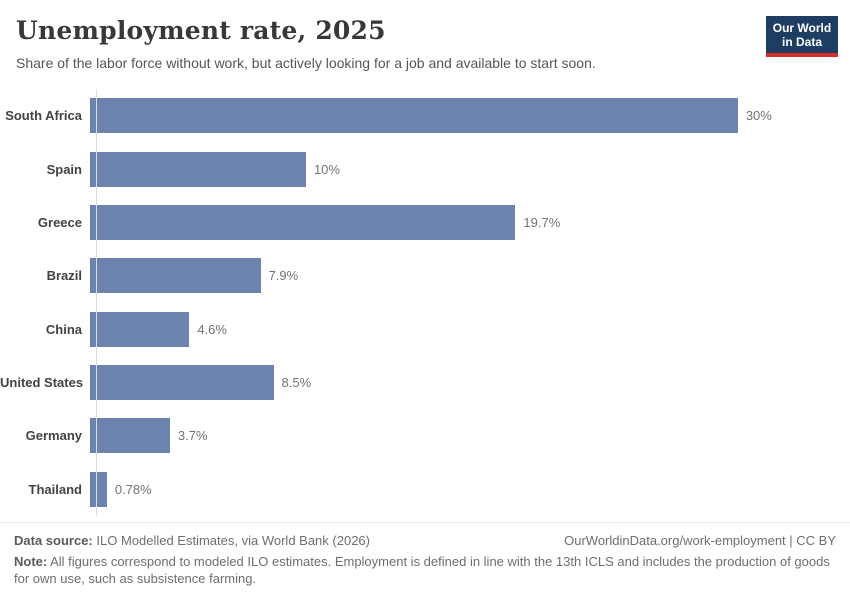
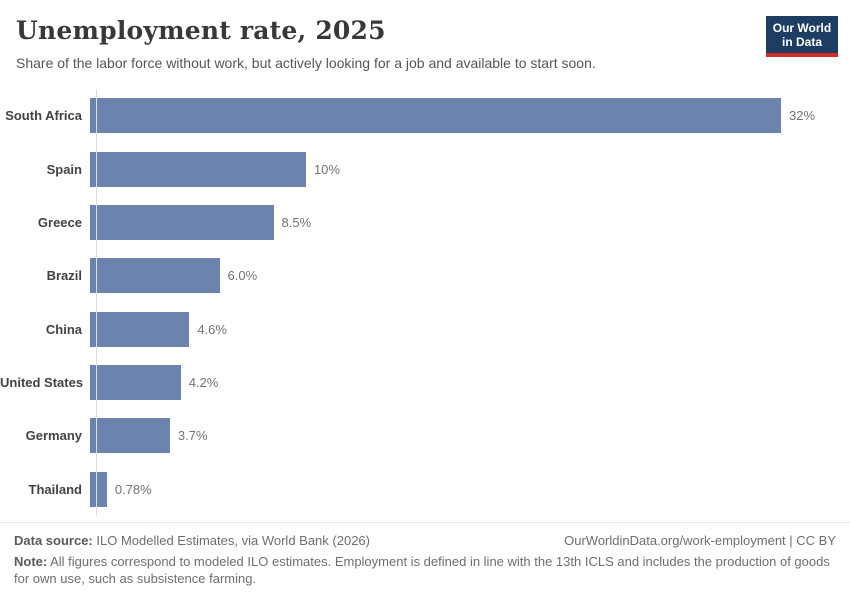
South Africa: 30% -> 32%
Greece: 19.7% -> 8.5%
Brazil: 7.9% -> 6.0%
United States: 8.5% -> 4.2%
